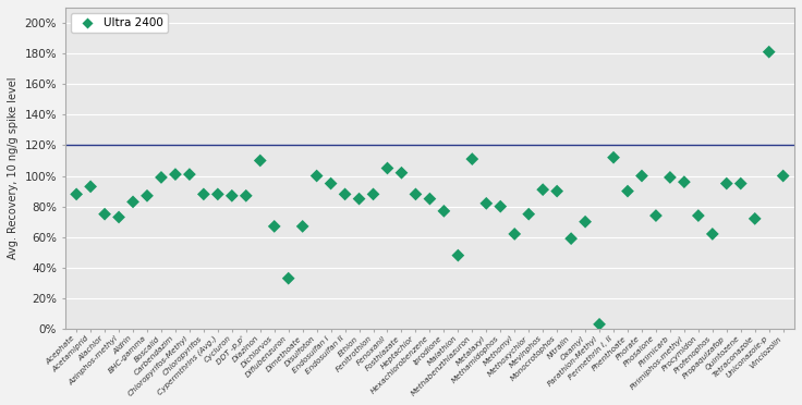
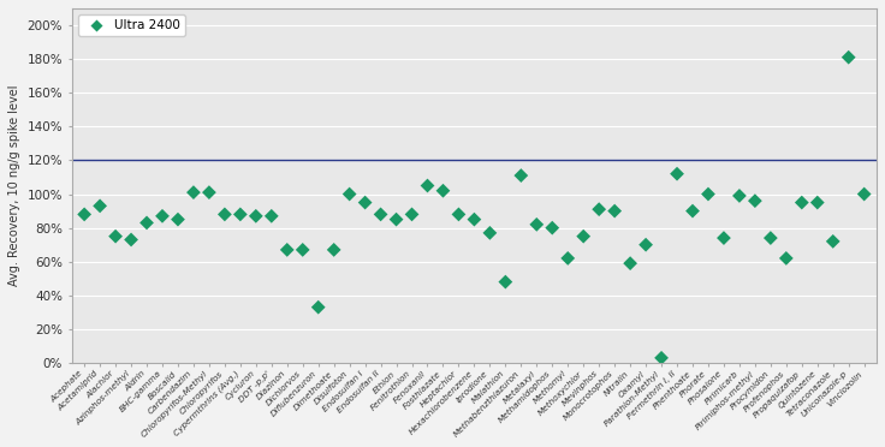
Boscalid: 99% -> 85%
Diazinon: 110% -> 67%
